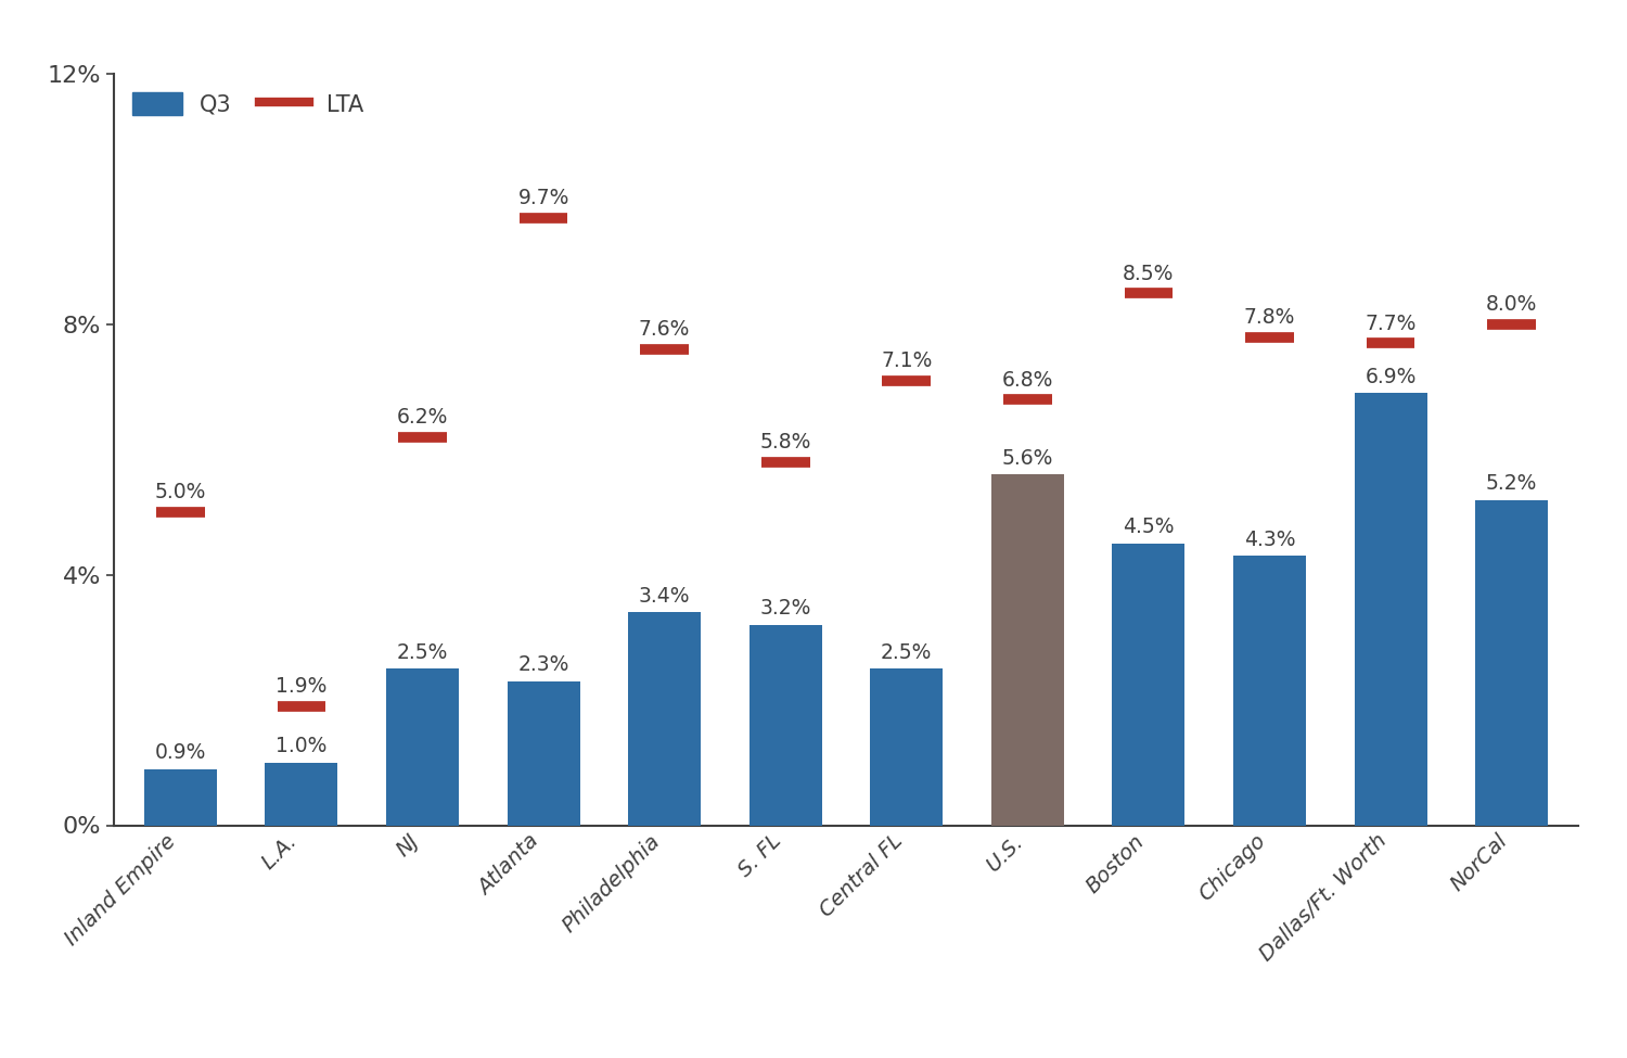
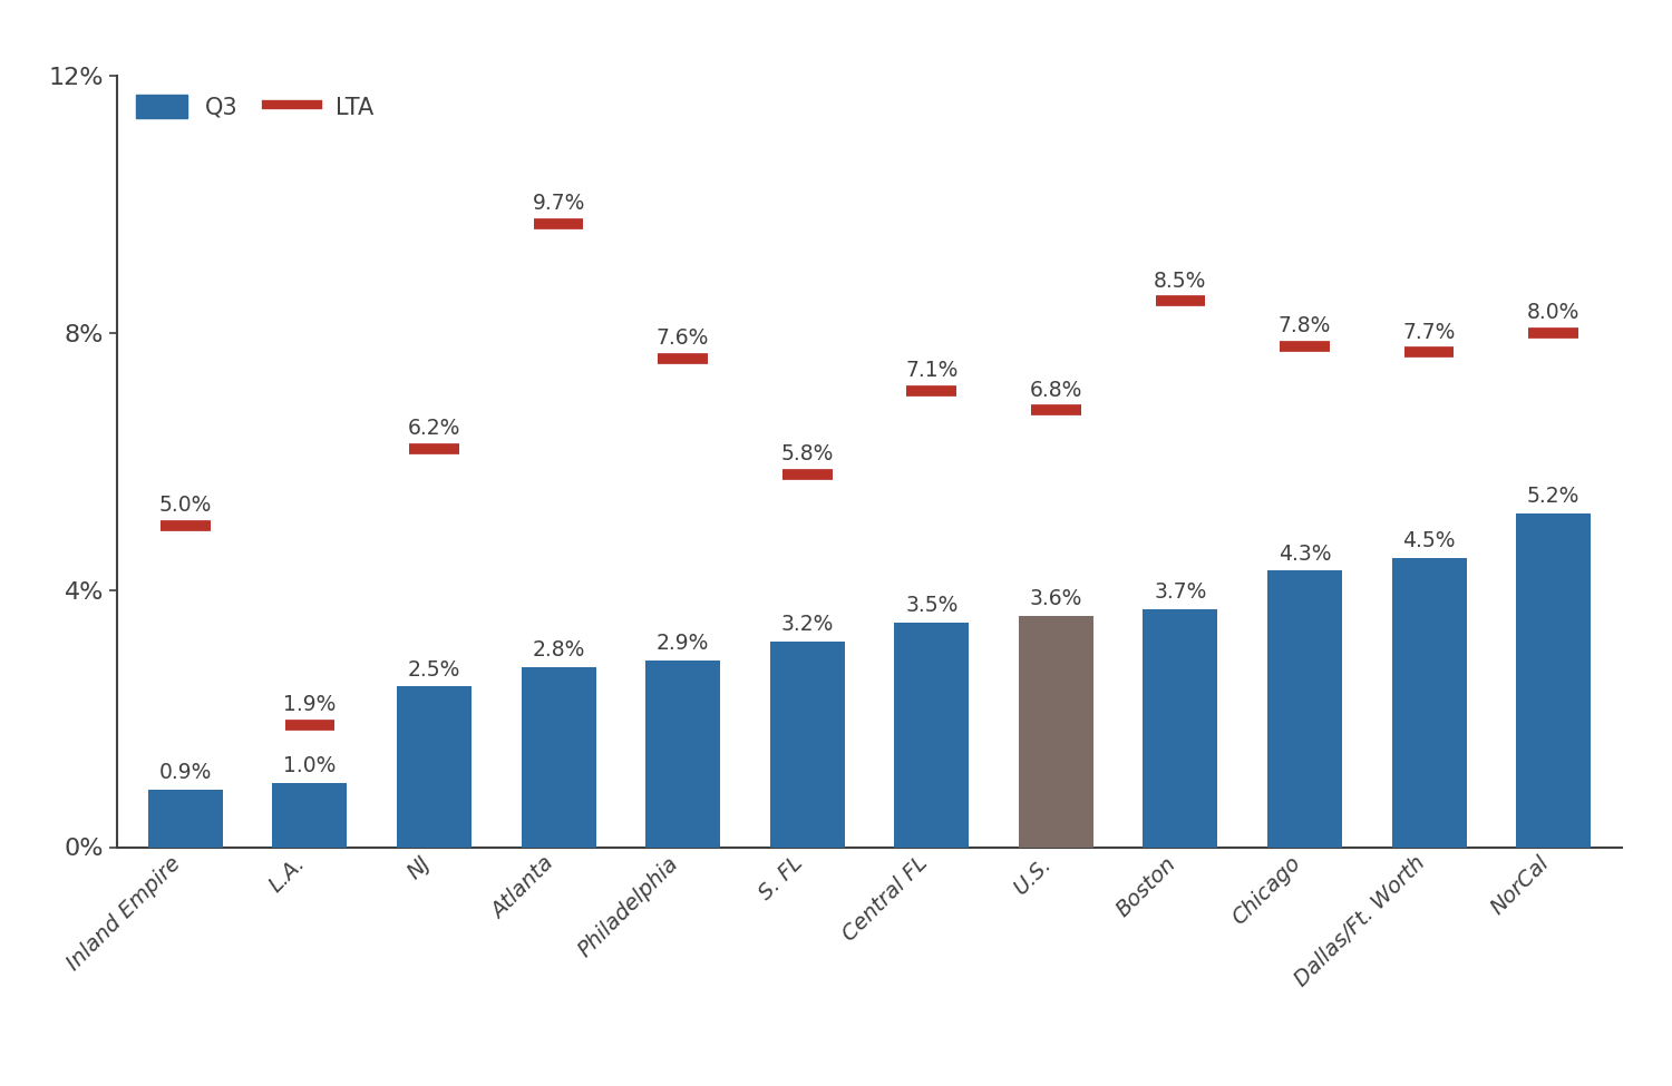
Atlanta: 2.3% -> 2.8%
Philadelphia: 3.4% -> 2.9%
Central FL: 2.5% -> 3.5%
U.S.: 5.6% -> 3.6%
Boston: 4.5% -> 3.7%
Dallas/Ft. Worth: 6.9% -> 4.5%
